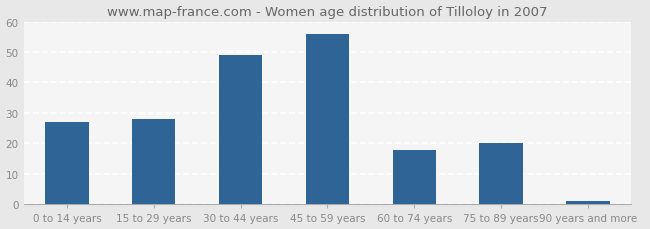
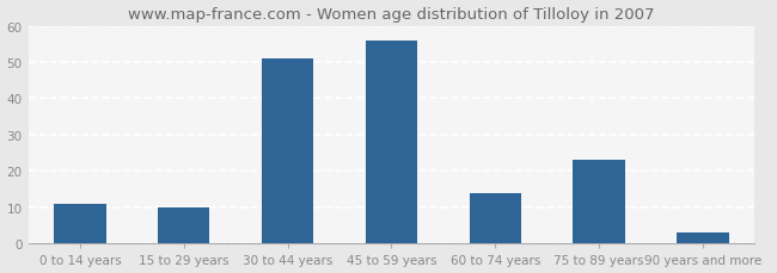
0 to 14 years: 27 -> 11
15 to 29 years: 28 -> 10
30 to 44 years: 49 -> 51
60 to 74 years: 18 -> 14
75 to 89 years: 20 -> 23
90 years and more: 1 -> 3
